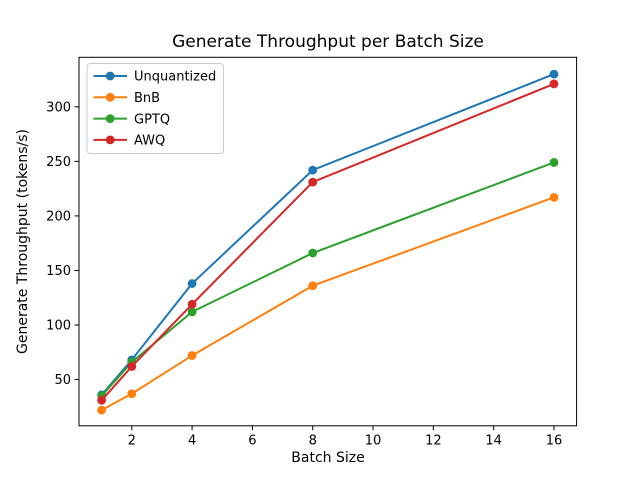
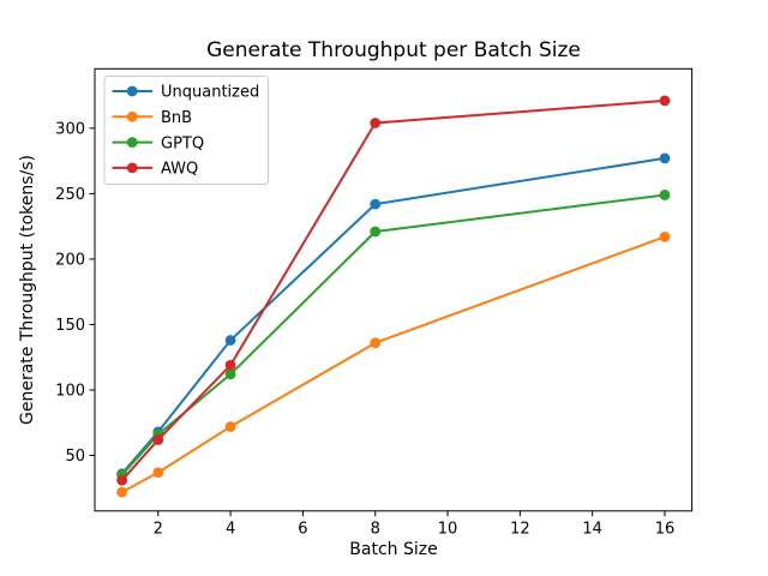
GPTQ/8: 166 -> 221
AWQ/8: 231 -> 304
Unquantized/16: 330 -> 277
